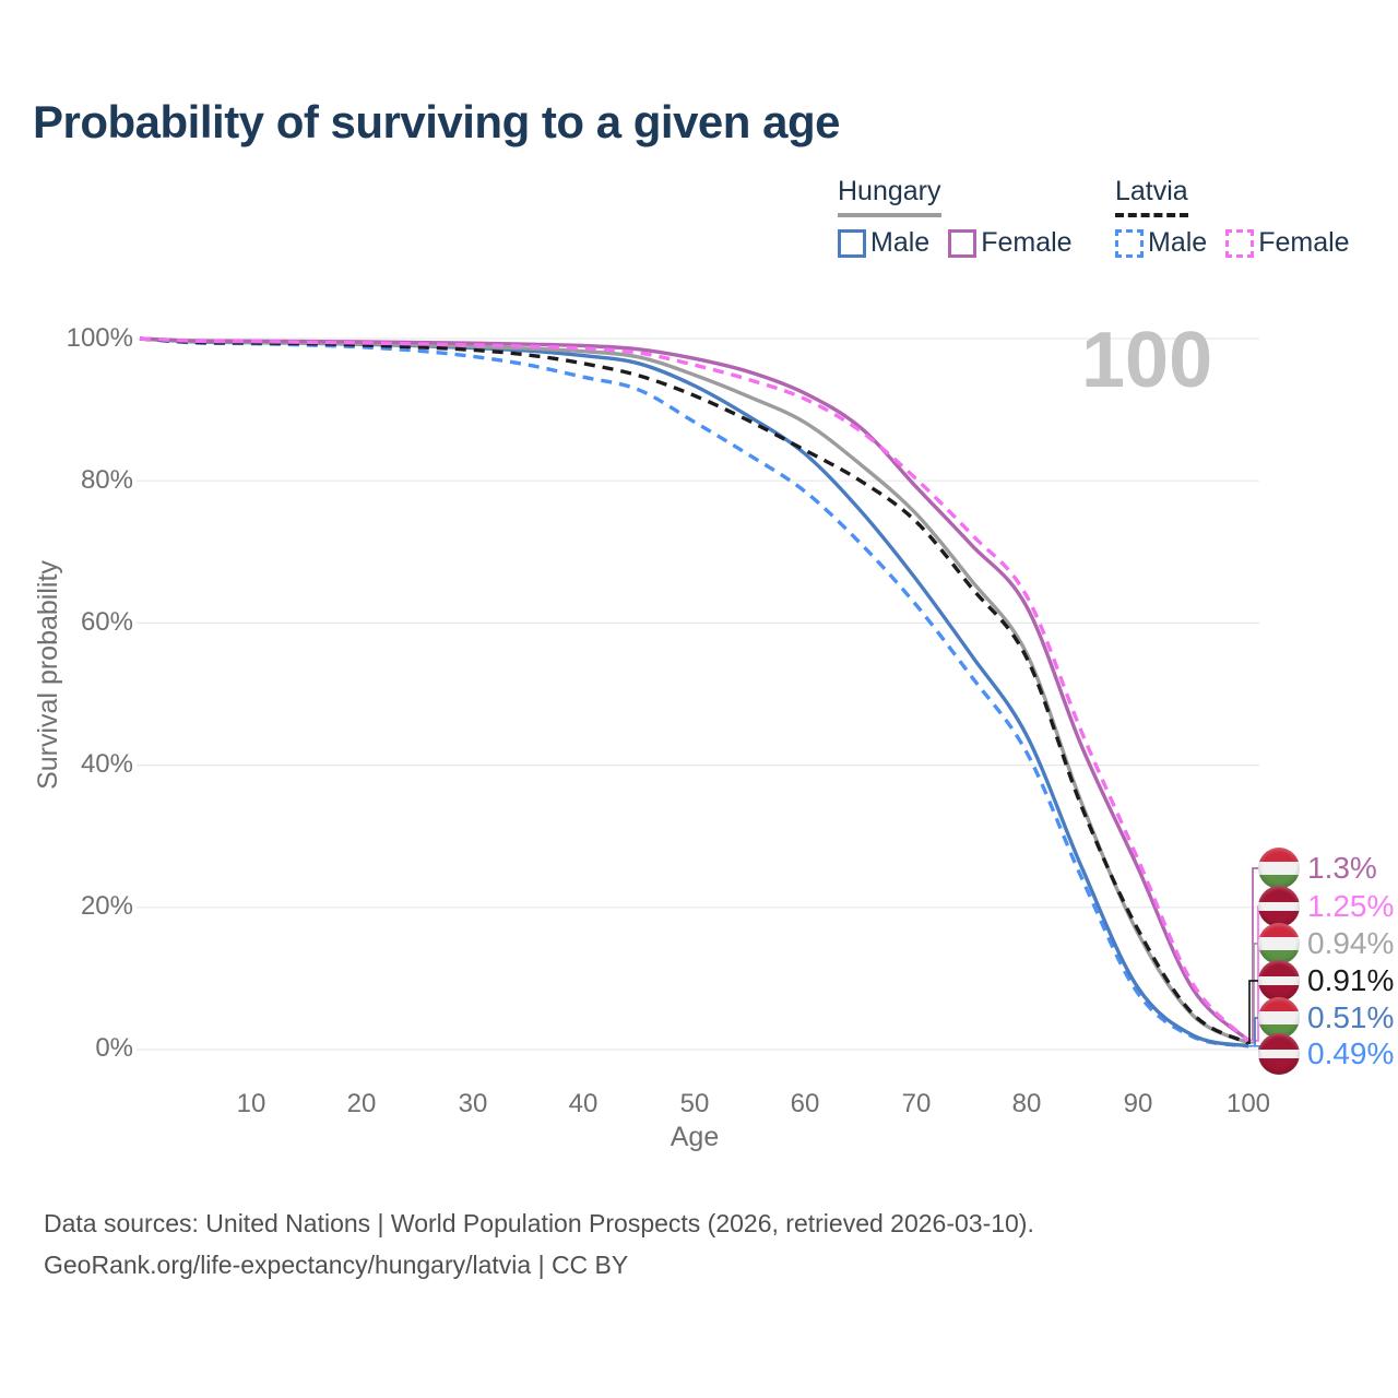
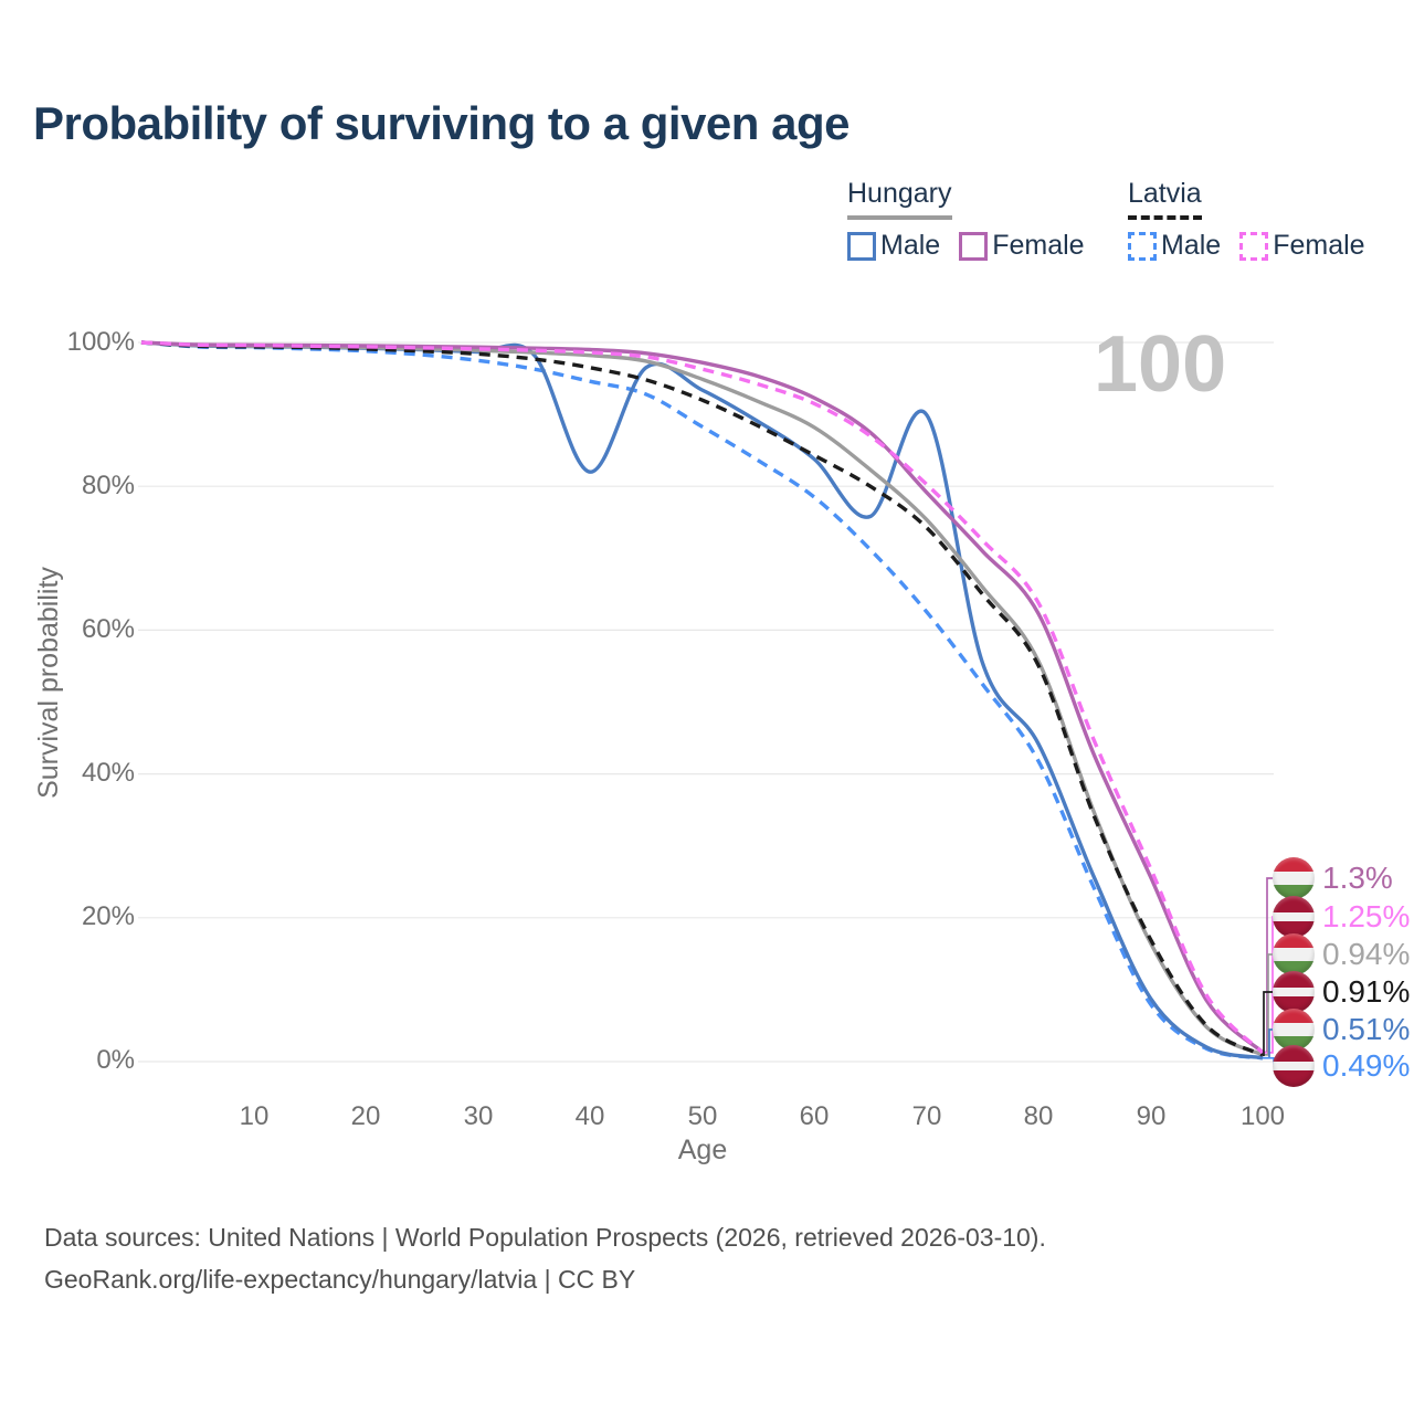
Hungary Male/40: 98% -> 82%
Hungary Male/70: 66% -> 90%
